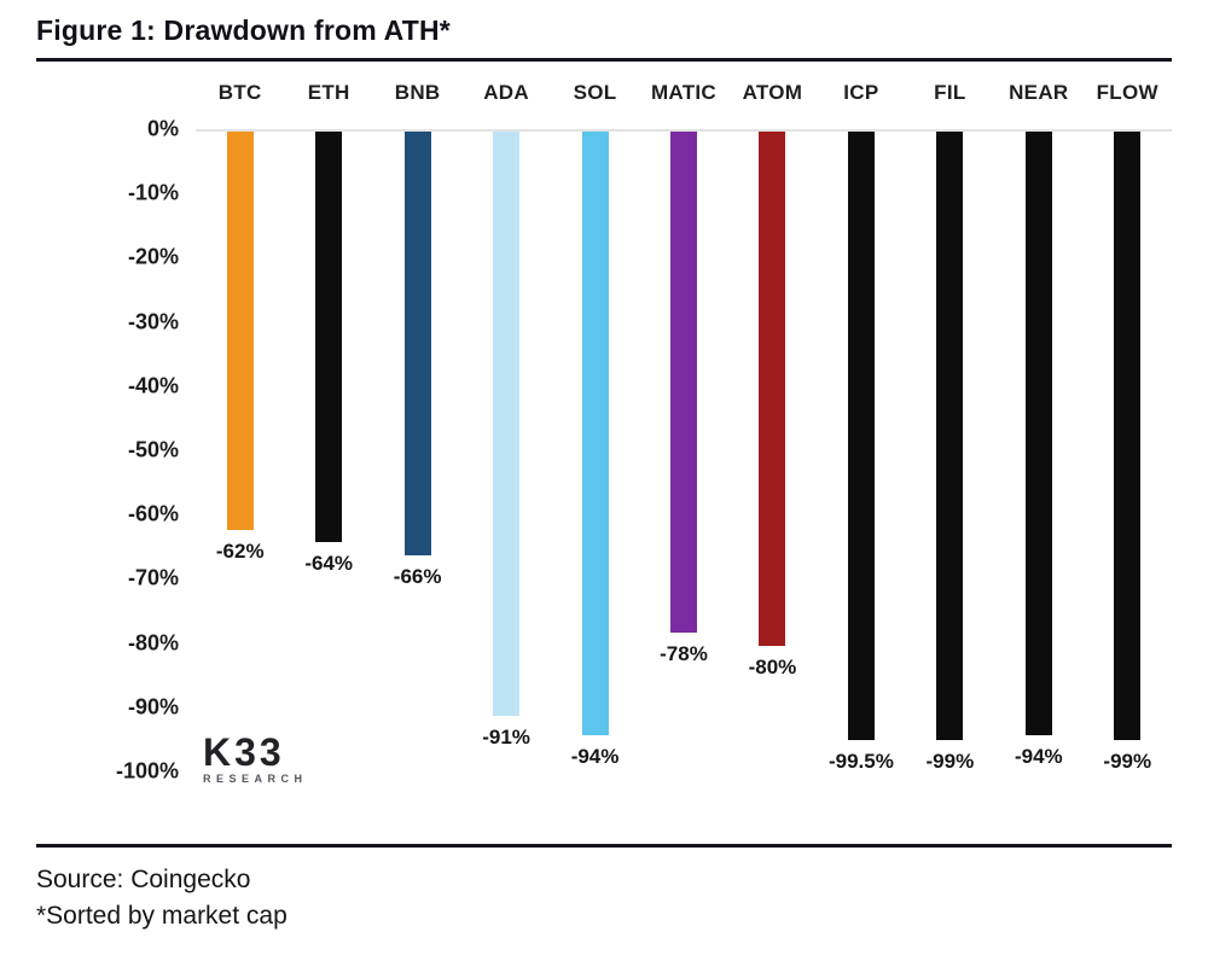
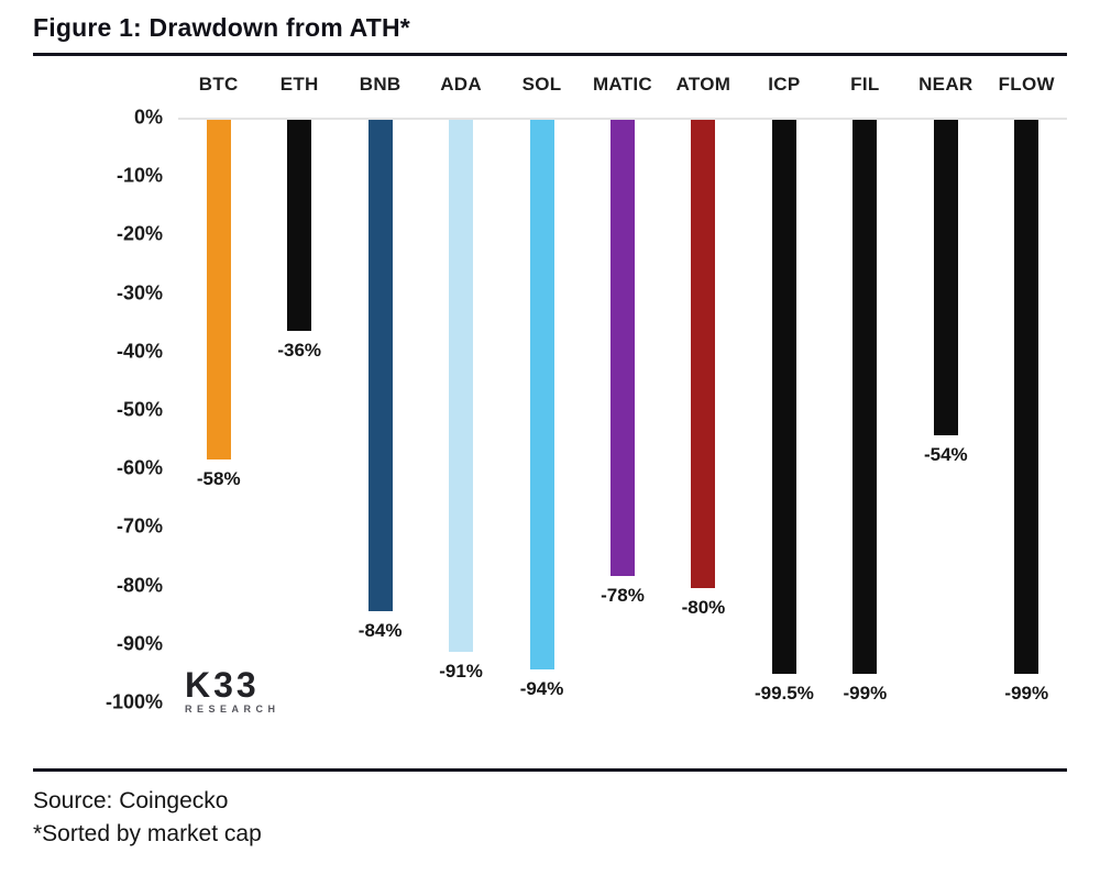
BTC: -62% -> -58%
ETH: -64% -> -36%
BNB: -66% -> -84%
NEAR: -94% -> -54%
